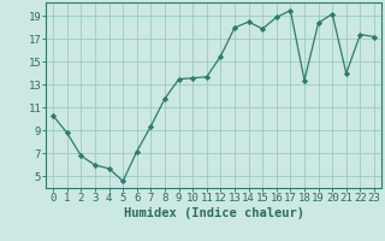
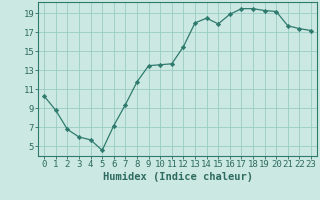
18: 13.4 -> 19.5
19: 18.4 -> 19.3
21: 14.0 -> 17.7
